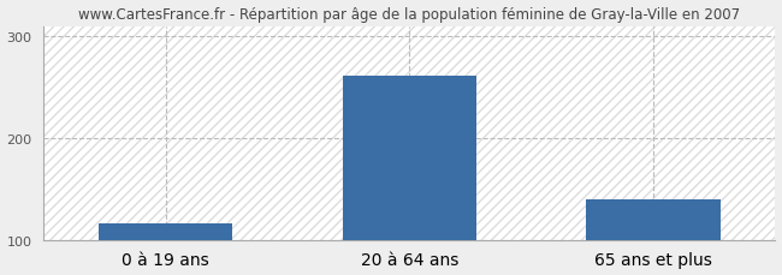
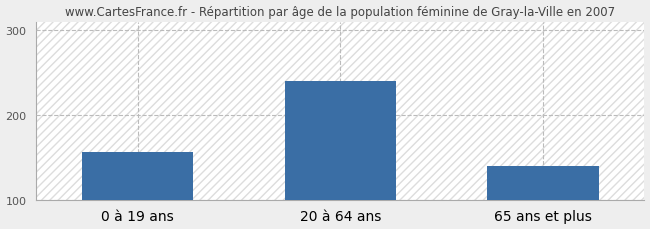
0 à 19 ans: 116 -> 156
20 à 64 ans: 261 -> 240
